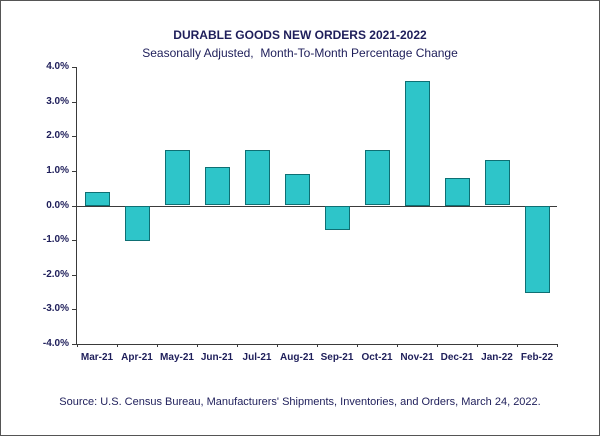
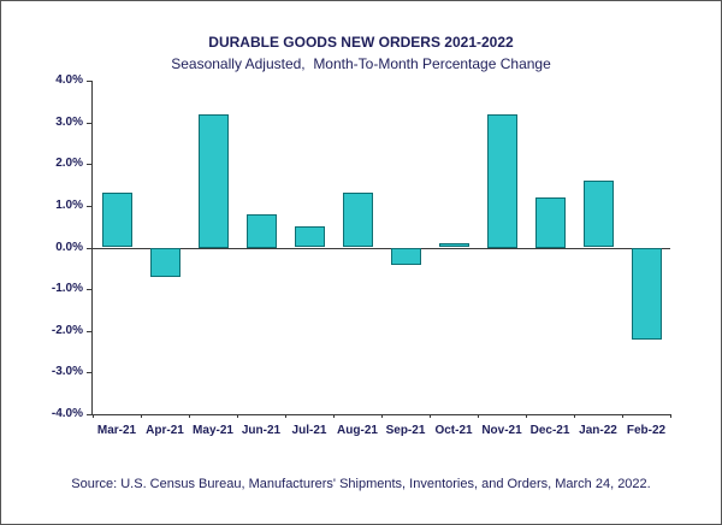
Mar-21: 0.4% -> 1.3%
Apr-21: -1.0% -> -0.7%
May-21: 1.6% -> 3.2%
Jun-21: 1.1% -> 0.8%
Jul-21: 1.6% -> 0.5%
Aug-21: 0.9% -> 1.3%
Sep-21: -0.7% -> -0.4%
Oct-21: 1.6% -> 0.1%
Nov-21: 3.6% -> 3.2%
Dec-21: 0.8% -> 1.2%
Jan-22: 1.3% -> 1.6%
Feb-22: -2.5% -> -2.2%
